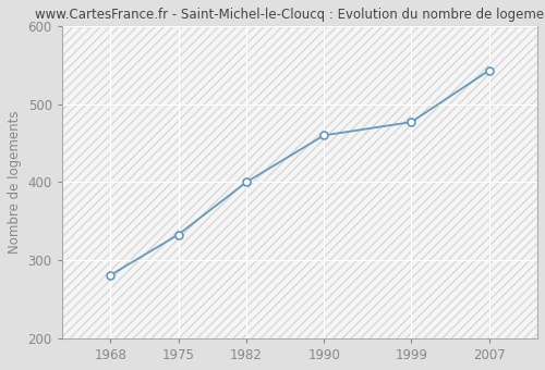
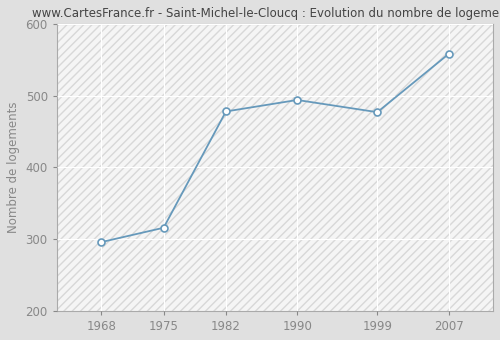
1968: 281 -> 296
1975: 333 -> 316
1982: 400 -> 478
1990: 460 -> 494
2007: 543 -> 558
